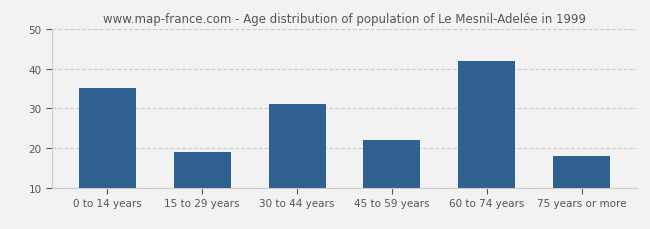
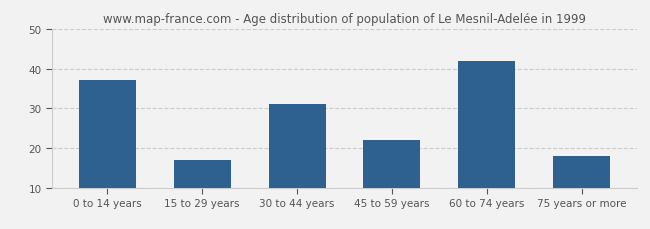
0 to 14 years: 35 -> 37
15 to 29 years: 19 -> 17
